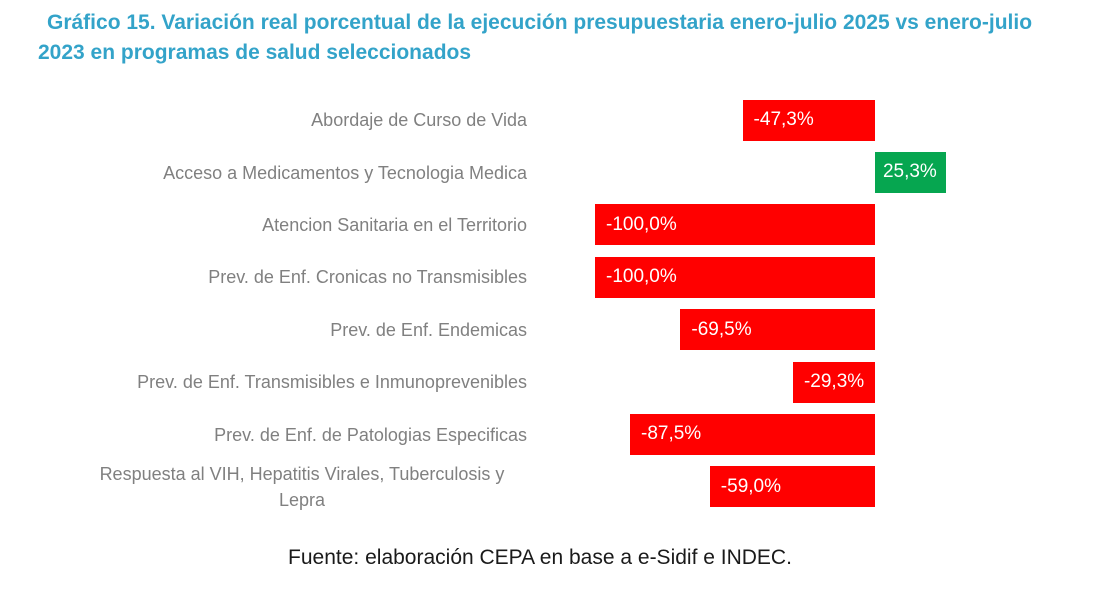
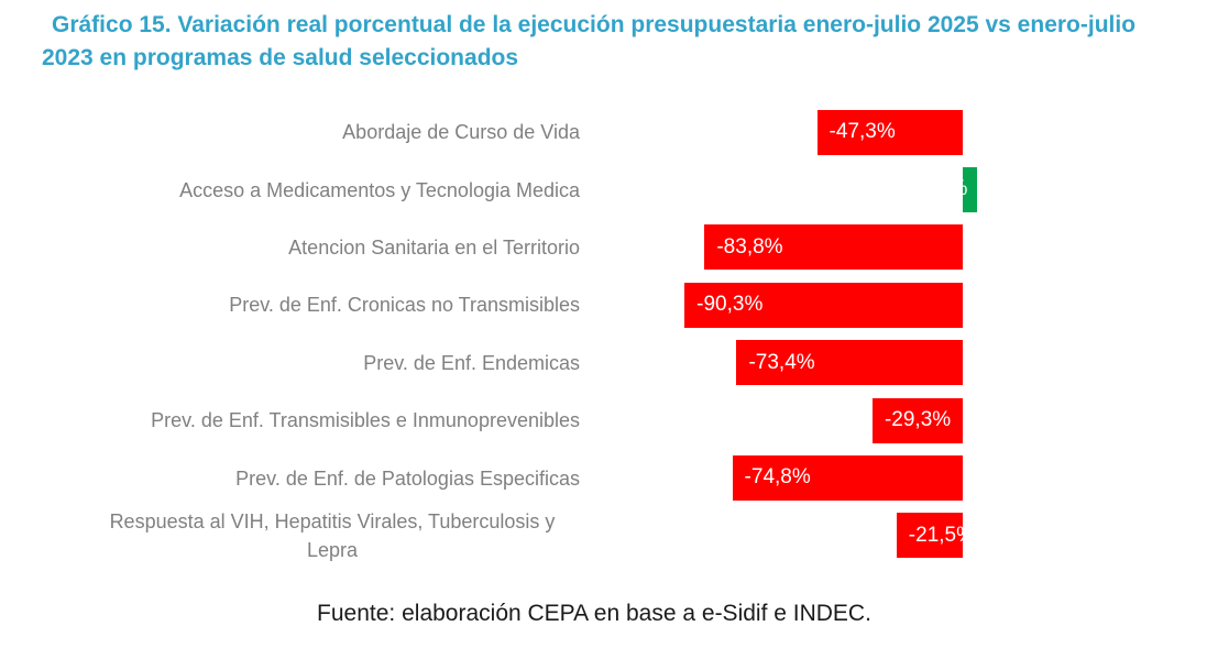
Acceso a Medicamentos y Tecnologia Medica: 25,3% -> 4,8%
Atencion Sanitaria en el Territorio: -100,0% -> -83,8%
Prev. de Enf. Cronicas no Transmisibles: -100,0% -> -90,3%
Prev. de Enf. Endemicas: -69,5% -> -73,4%
Prev. de Enf. de Patologias Especificas: -87,5% -> -74,8%
Respuesta al VIH, Hepatitis Virales, Tuberculosis y Lepra: -59,0% -> -21,5%
